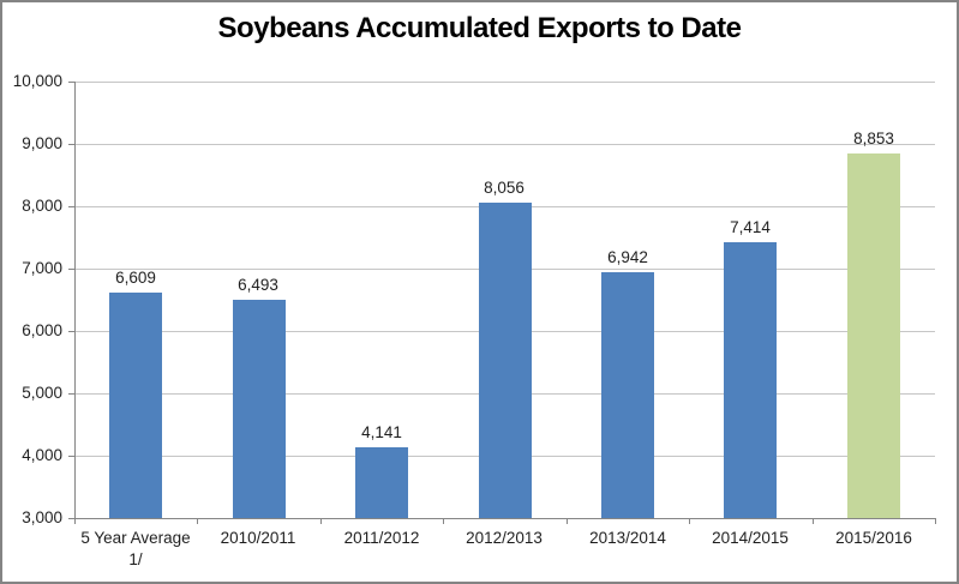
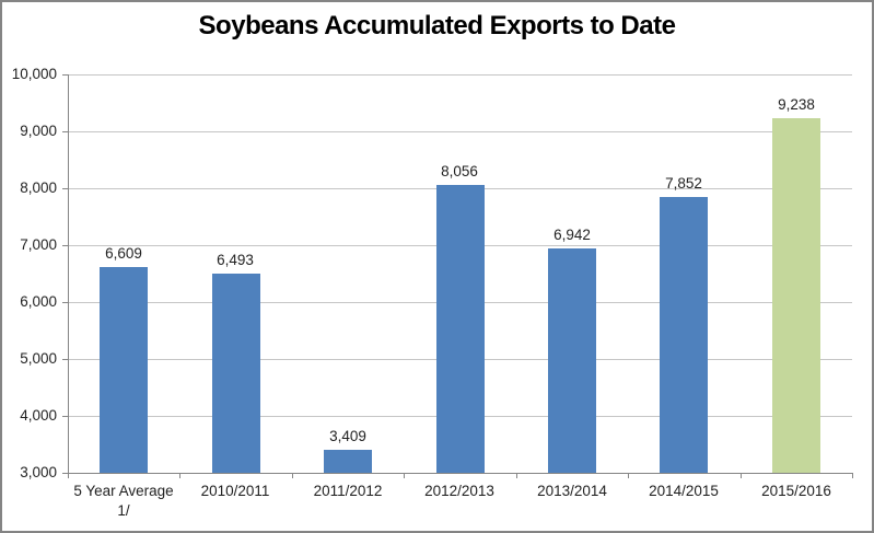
2011/2012: 4,141 -> 3,409
2014/2015: 7,414 -> 7,852
2015/2016: 8,853 -> 9,238
